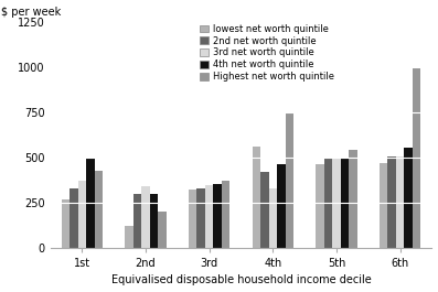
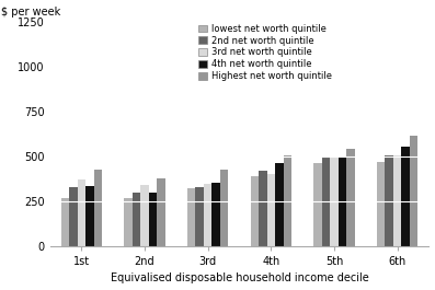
4th net worth quintile/1st: 500 -> 340
lowest net worth quintile/2nd: 120 -> 270
Highest net worth quintile/2nd: 200 -> 380
Highest net worth quintile/3rd: 370 -> 420
lowest net worth quintile/4th: 560 -> 390
3rd net worth quintile/4th: 330 -> 400
Highest net worth quintile/4th: 740 -> 500
Highest net worth quintile/6th: 990 -> 620
